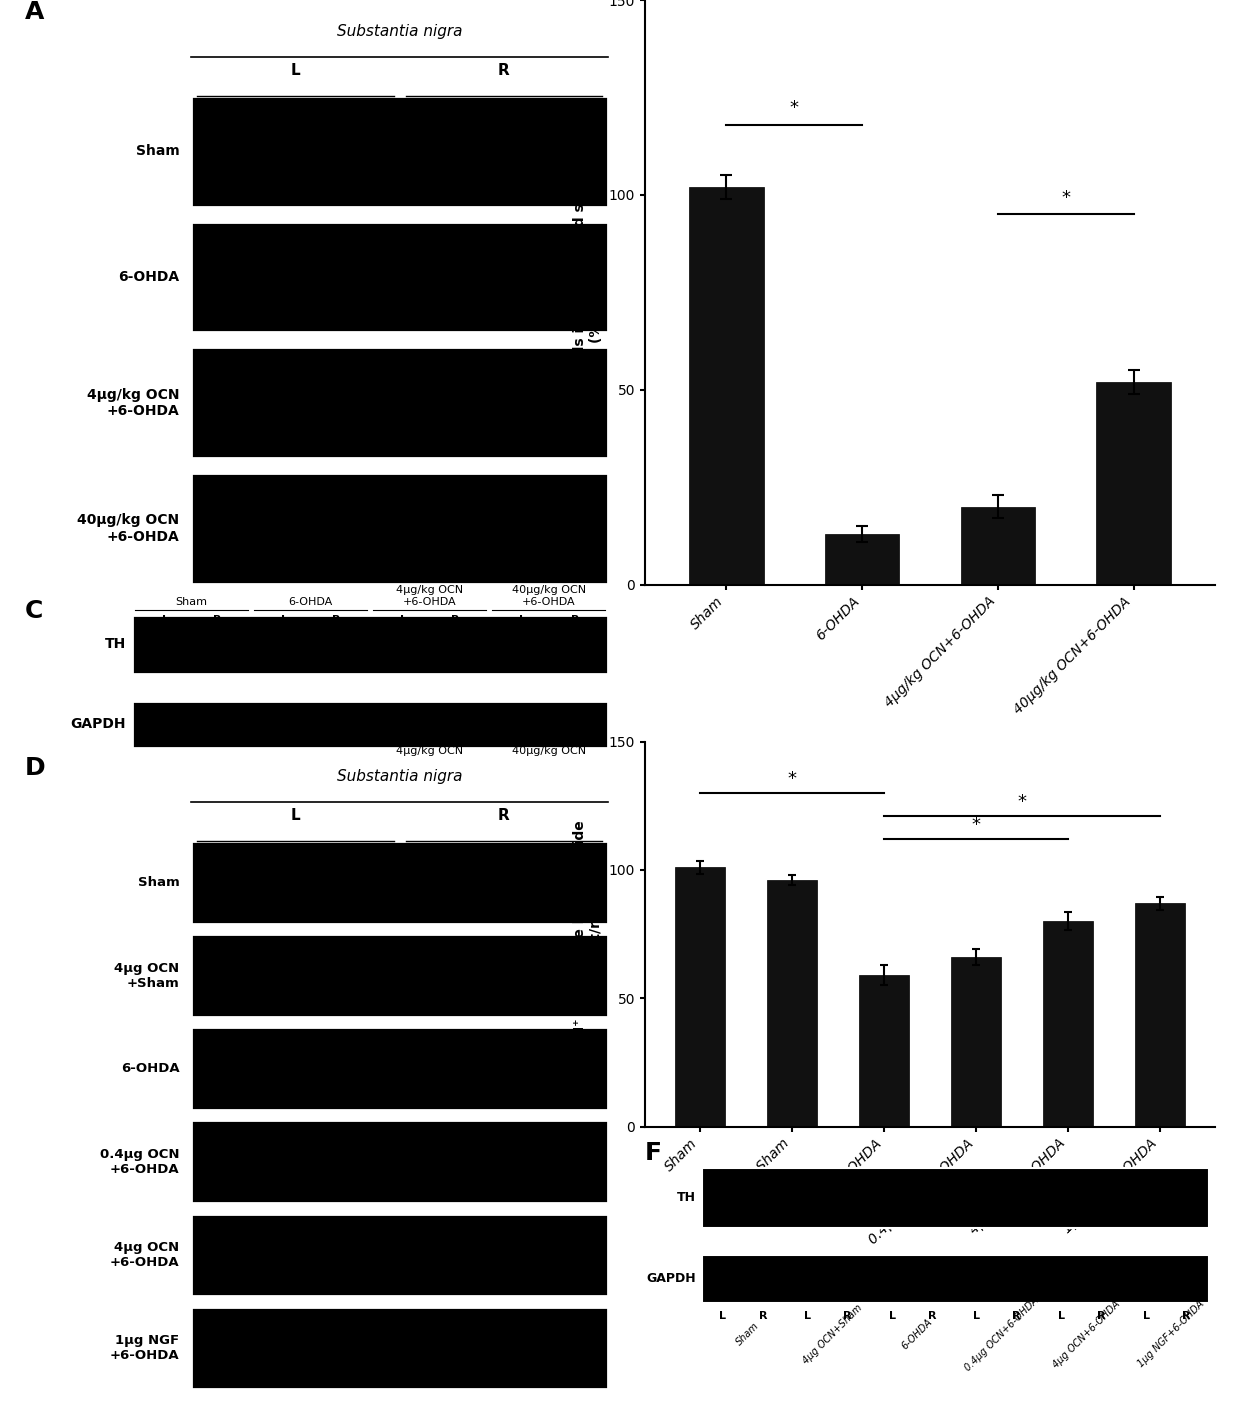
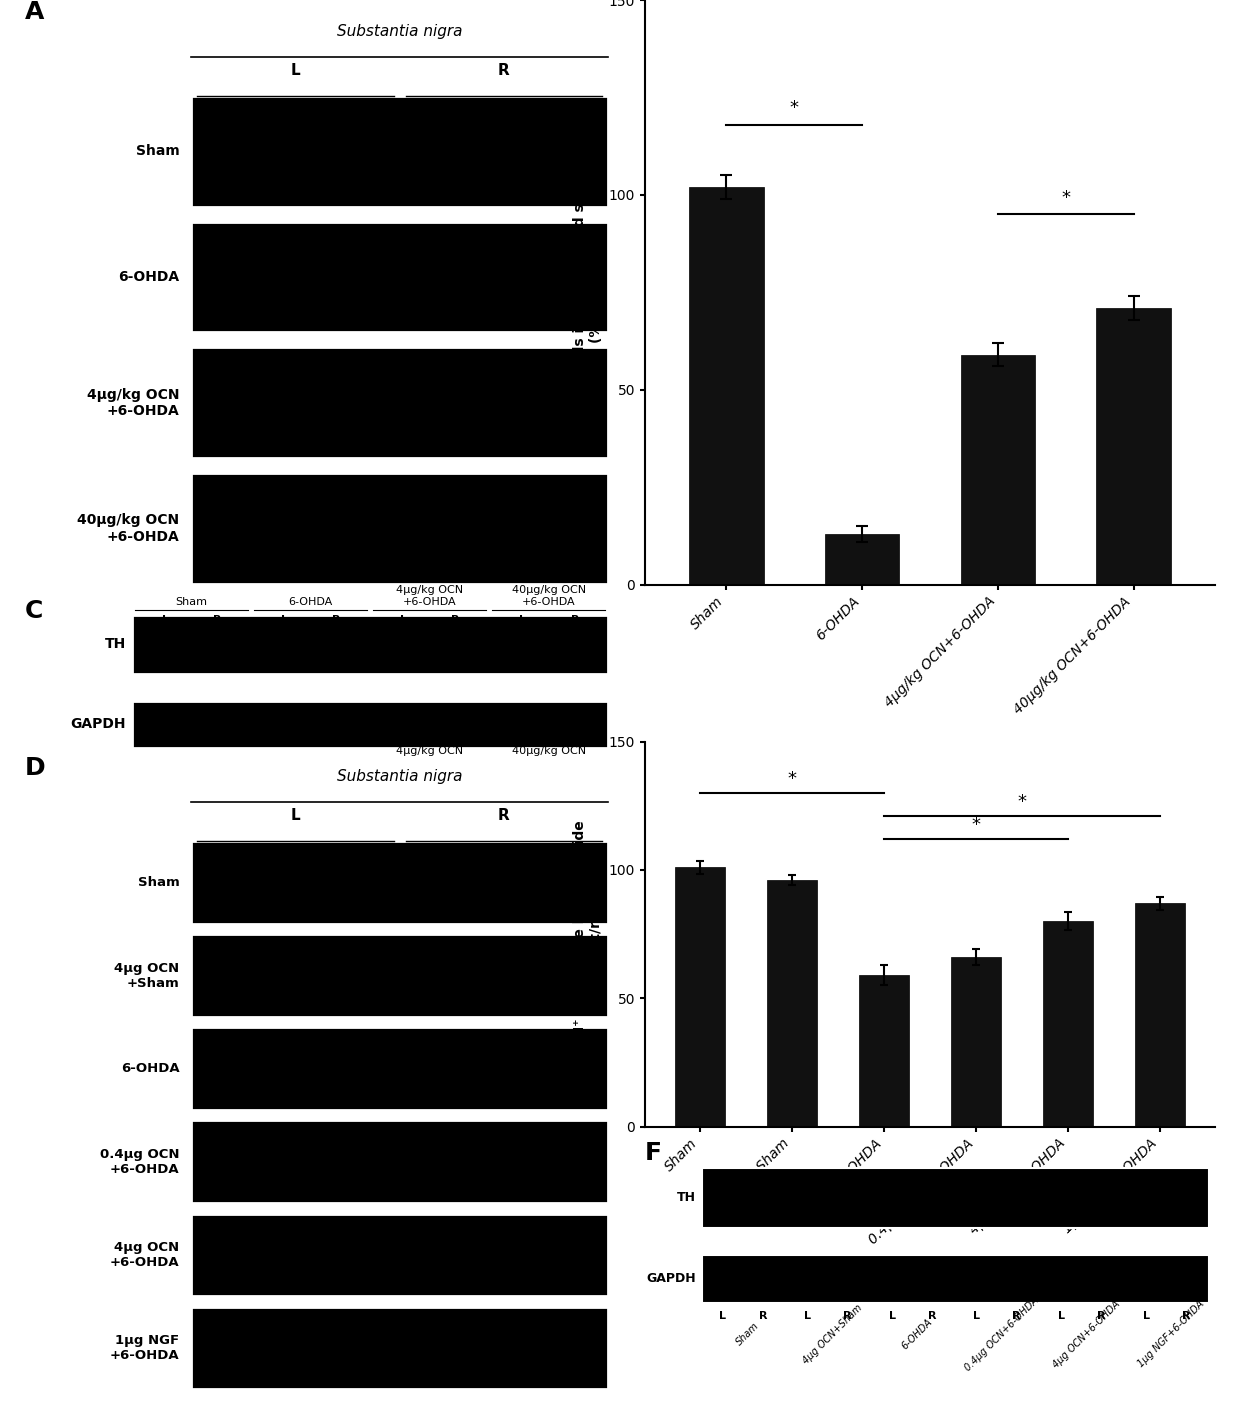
4μg/kg OCN+6-OHDA: 20 -> 59
40μg/kg OCN+6-OHDA: 52 -> 71
